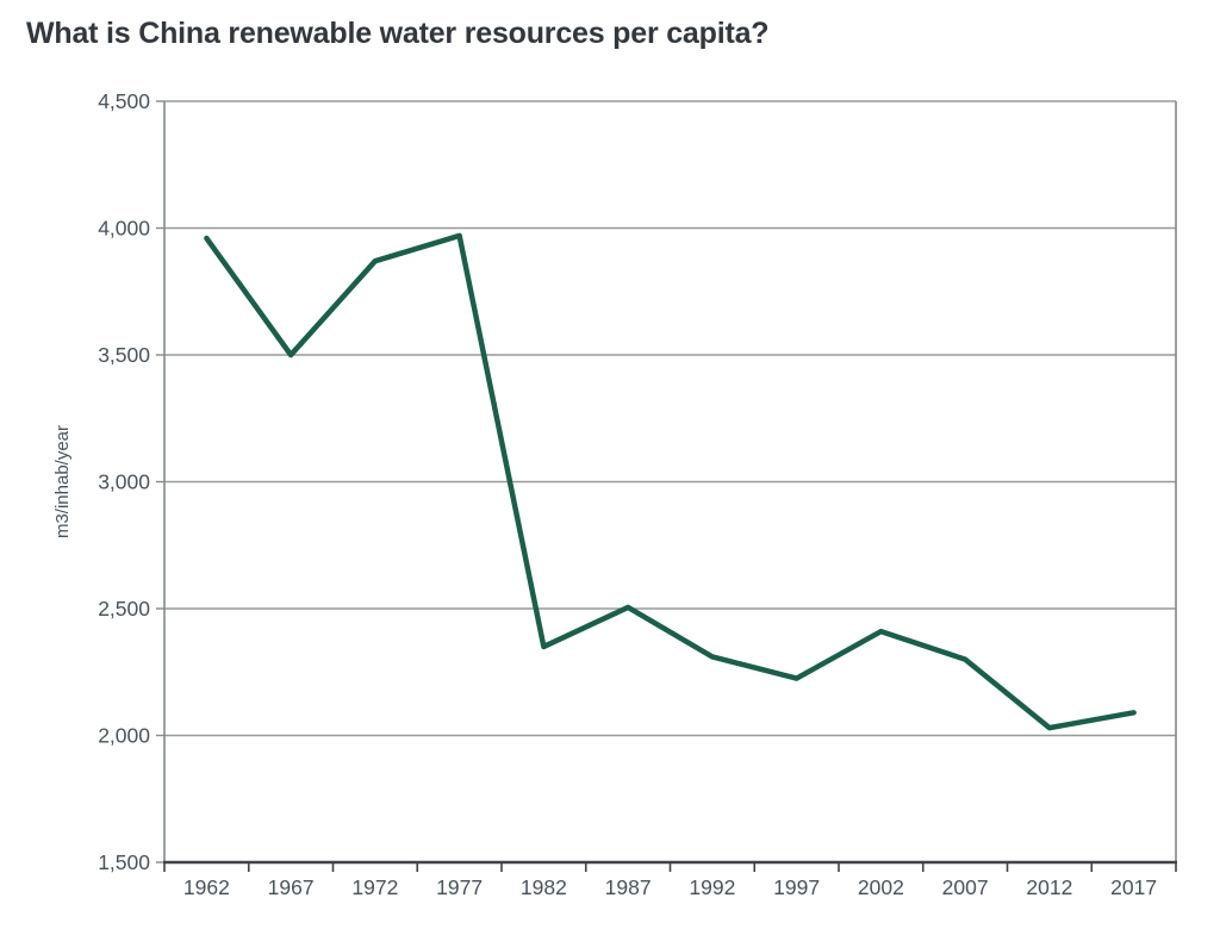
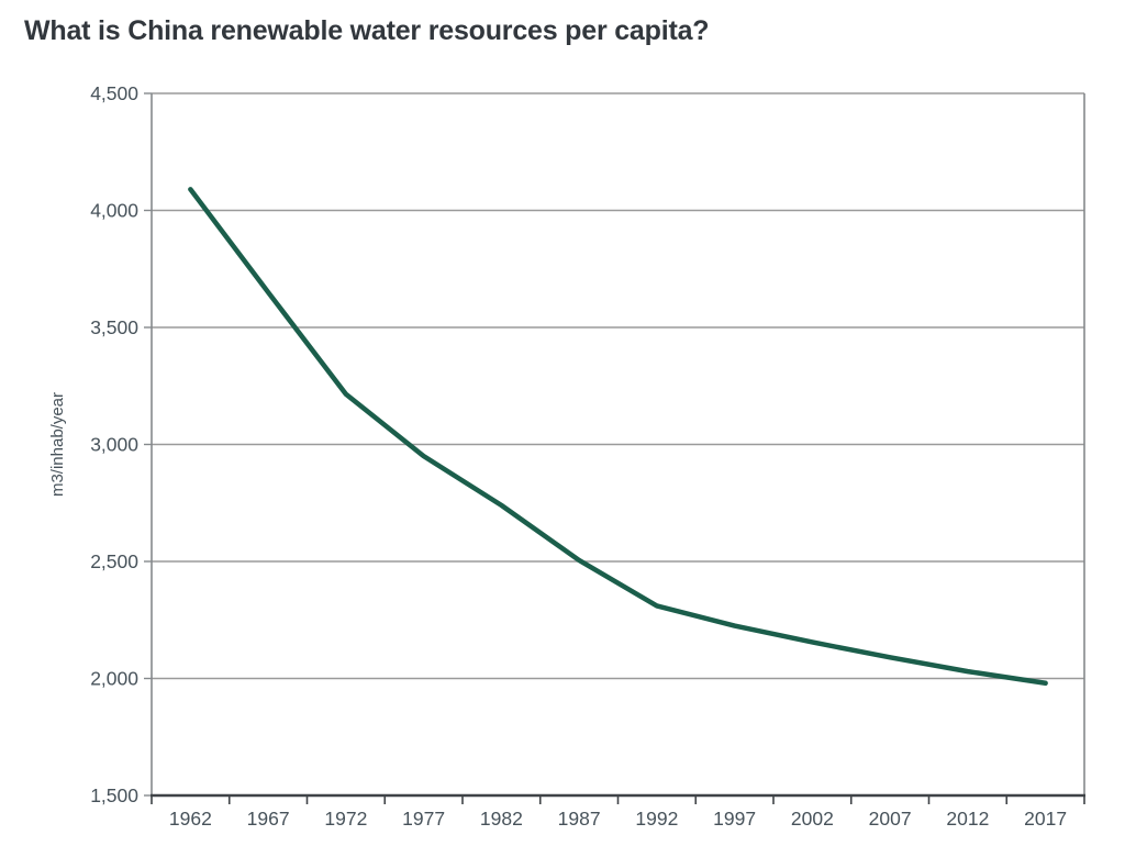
1962: 3960 -> 4090
1967: 3500 -> 3650
1972: 3870 -> 3220
1977: 3970 -> 2950
1982: 2350 -> 2740
2002: 2410 -> 2160
2007: 2300 -> 2090
2017: 2090 -> 1980
